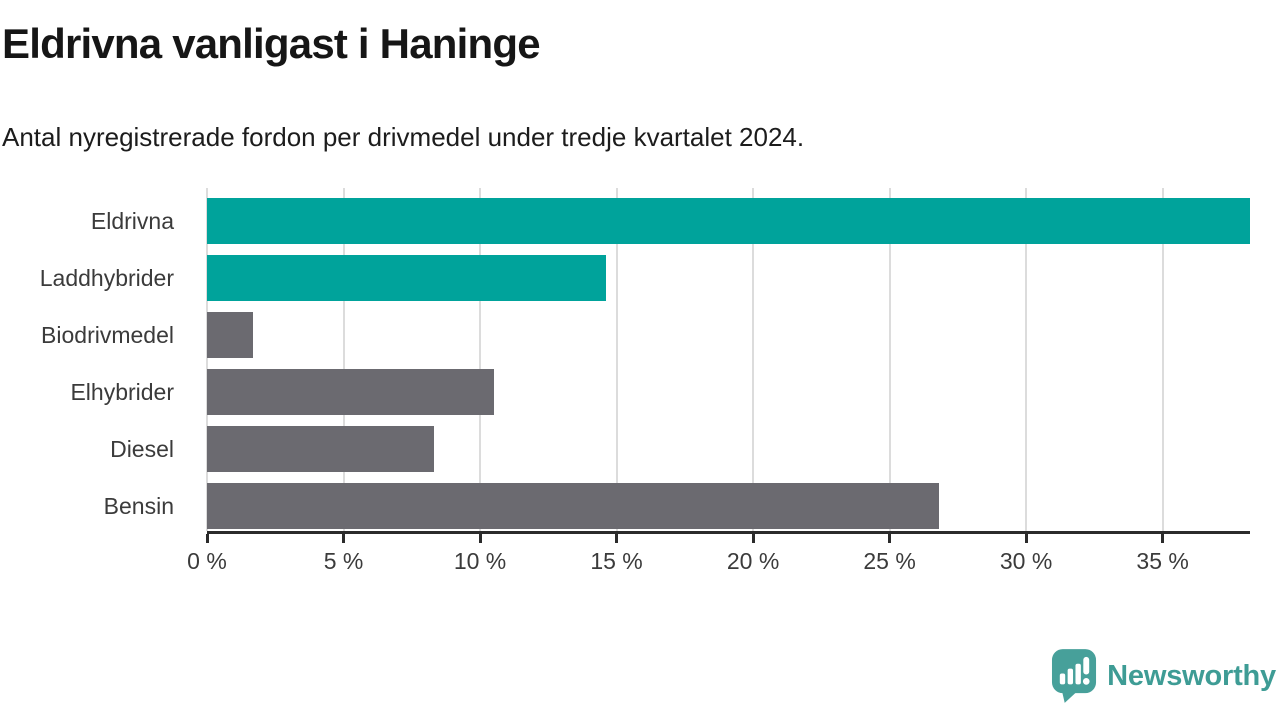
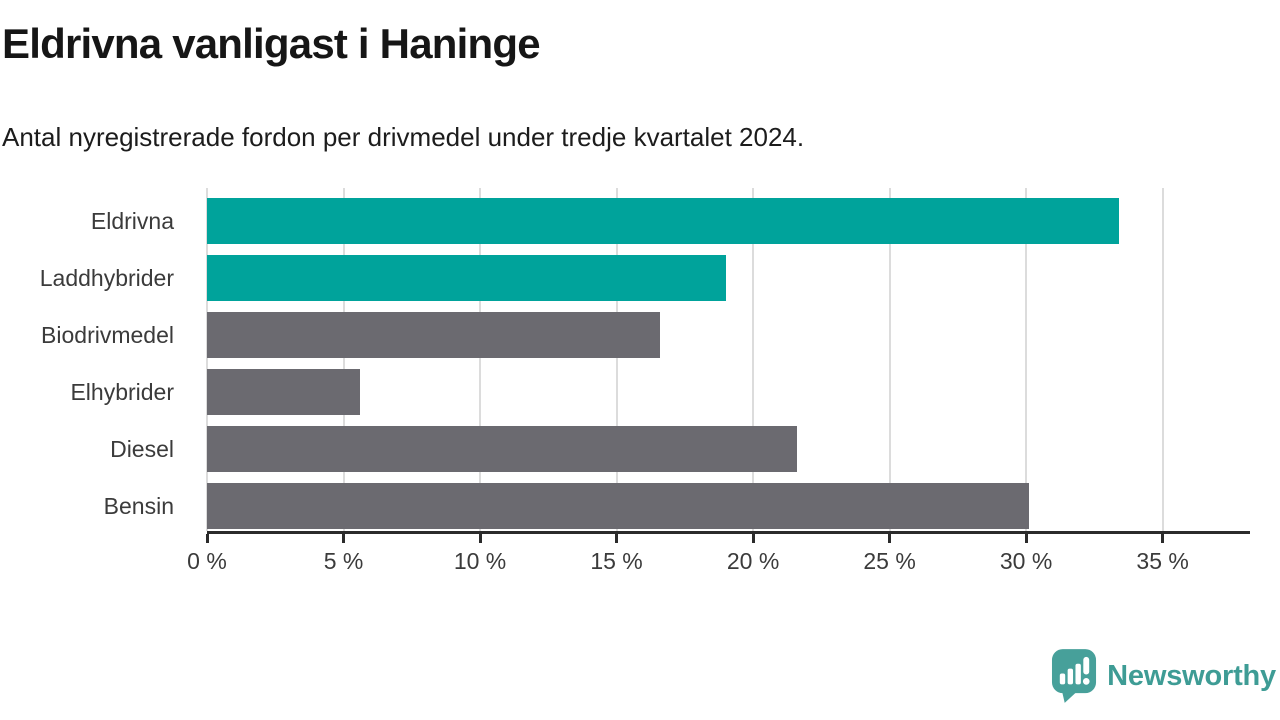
Eldrivna: 38.2% -> 33.4%
Laddhybrider: 14.6% -> 19.0%
Biodrivmedel: 1.7% -> 16.6%
Elhybrider: 10.5% -> 5.6%
Diesel: 8.3% -> 21.6%
Bensin: 26.8% -> 30.1%
